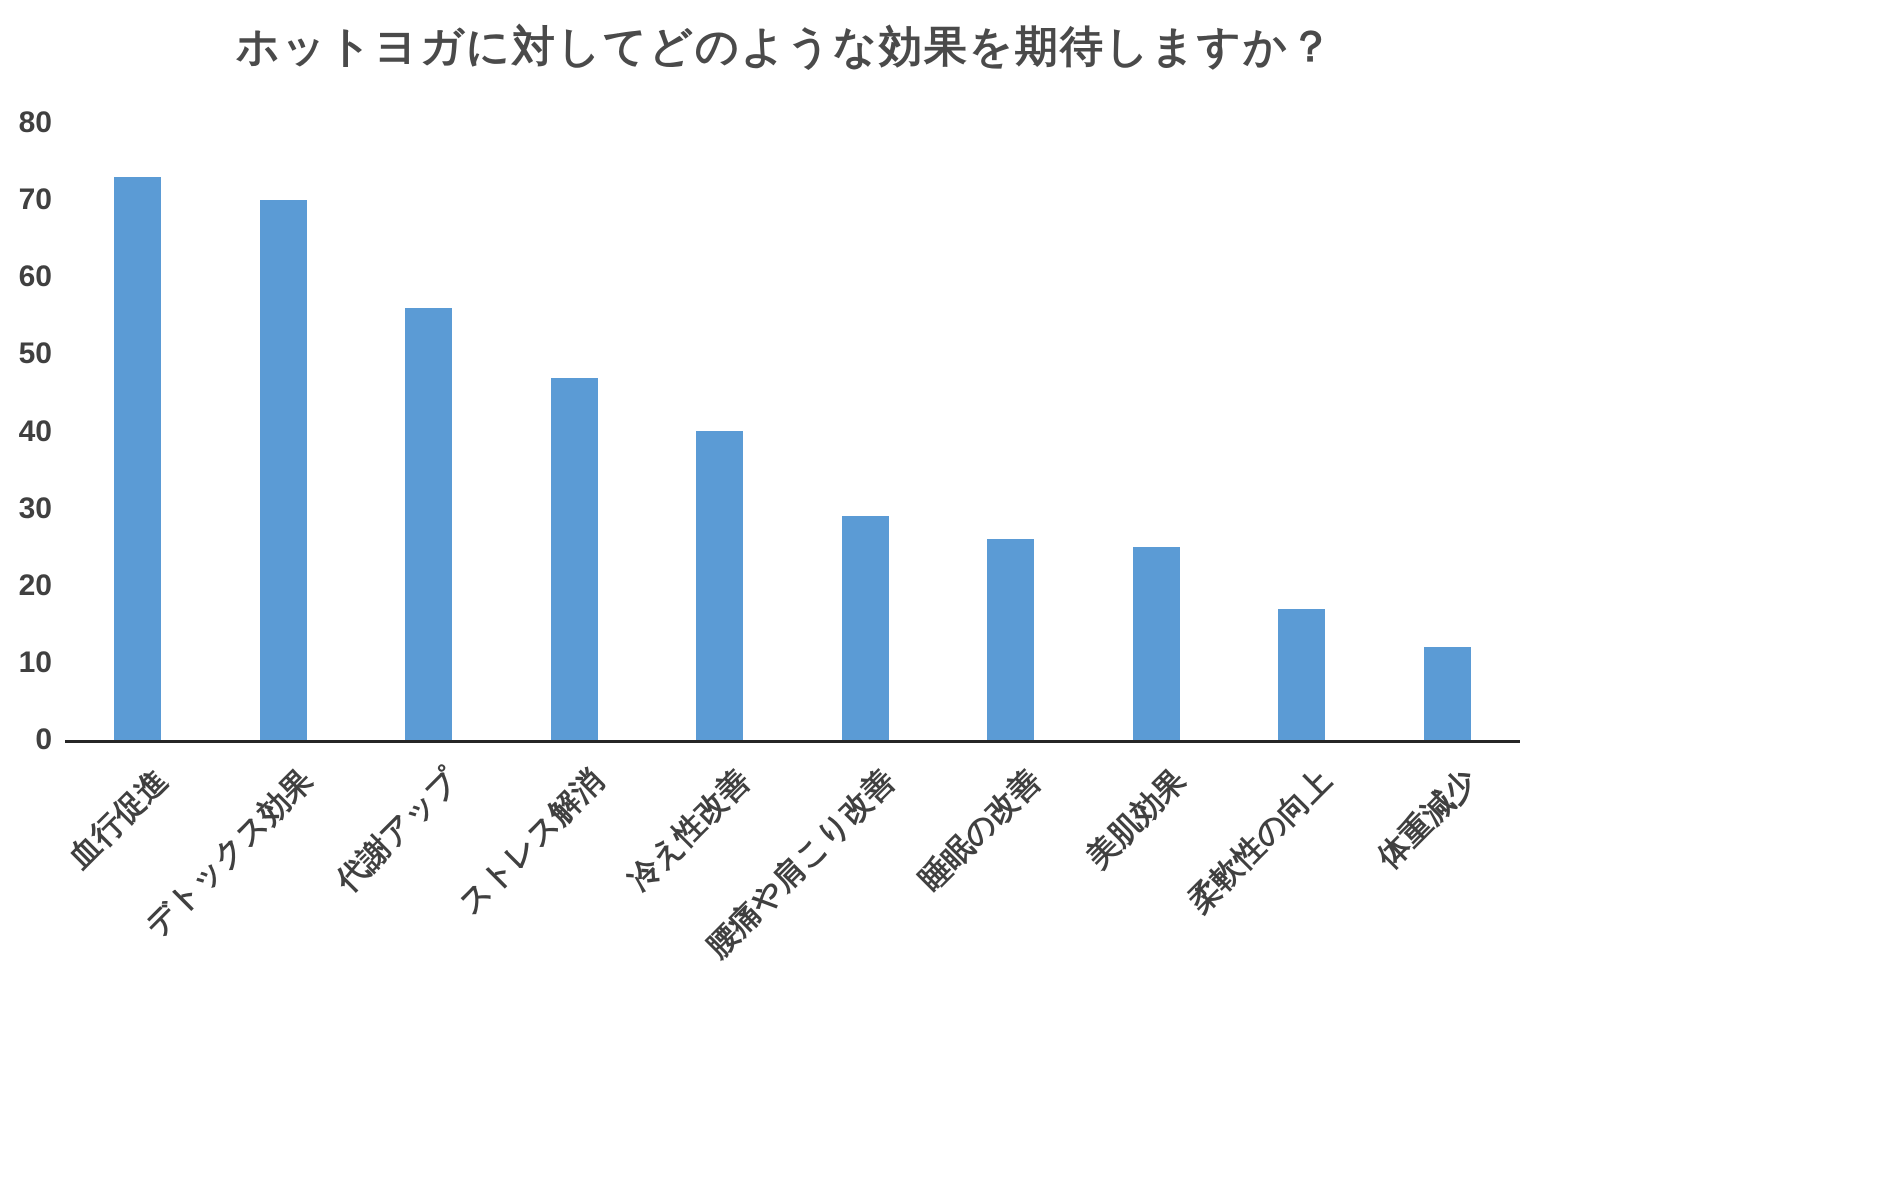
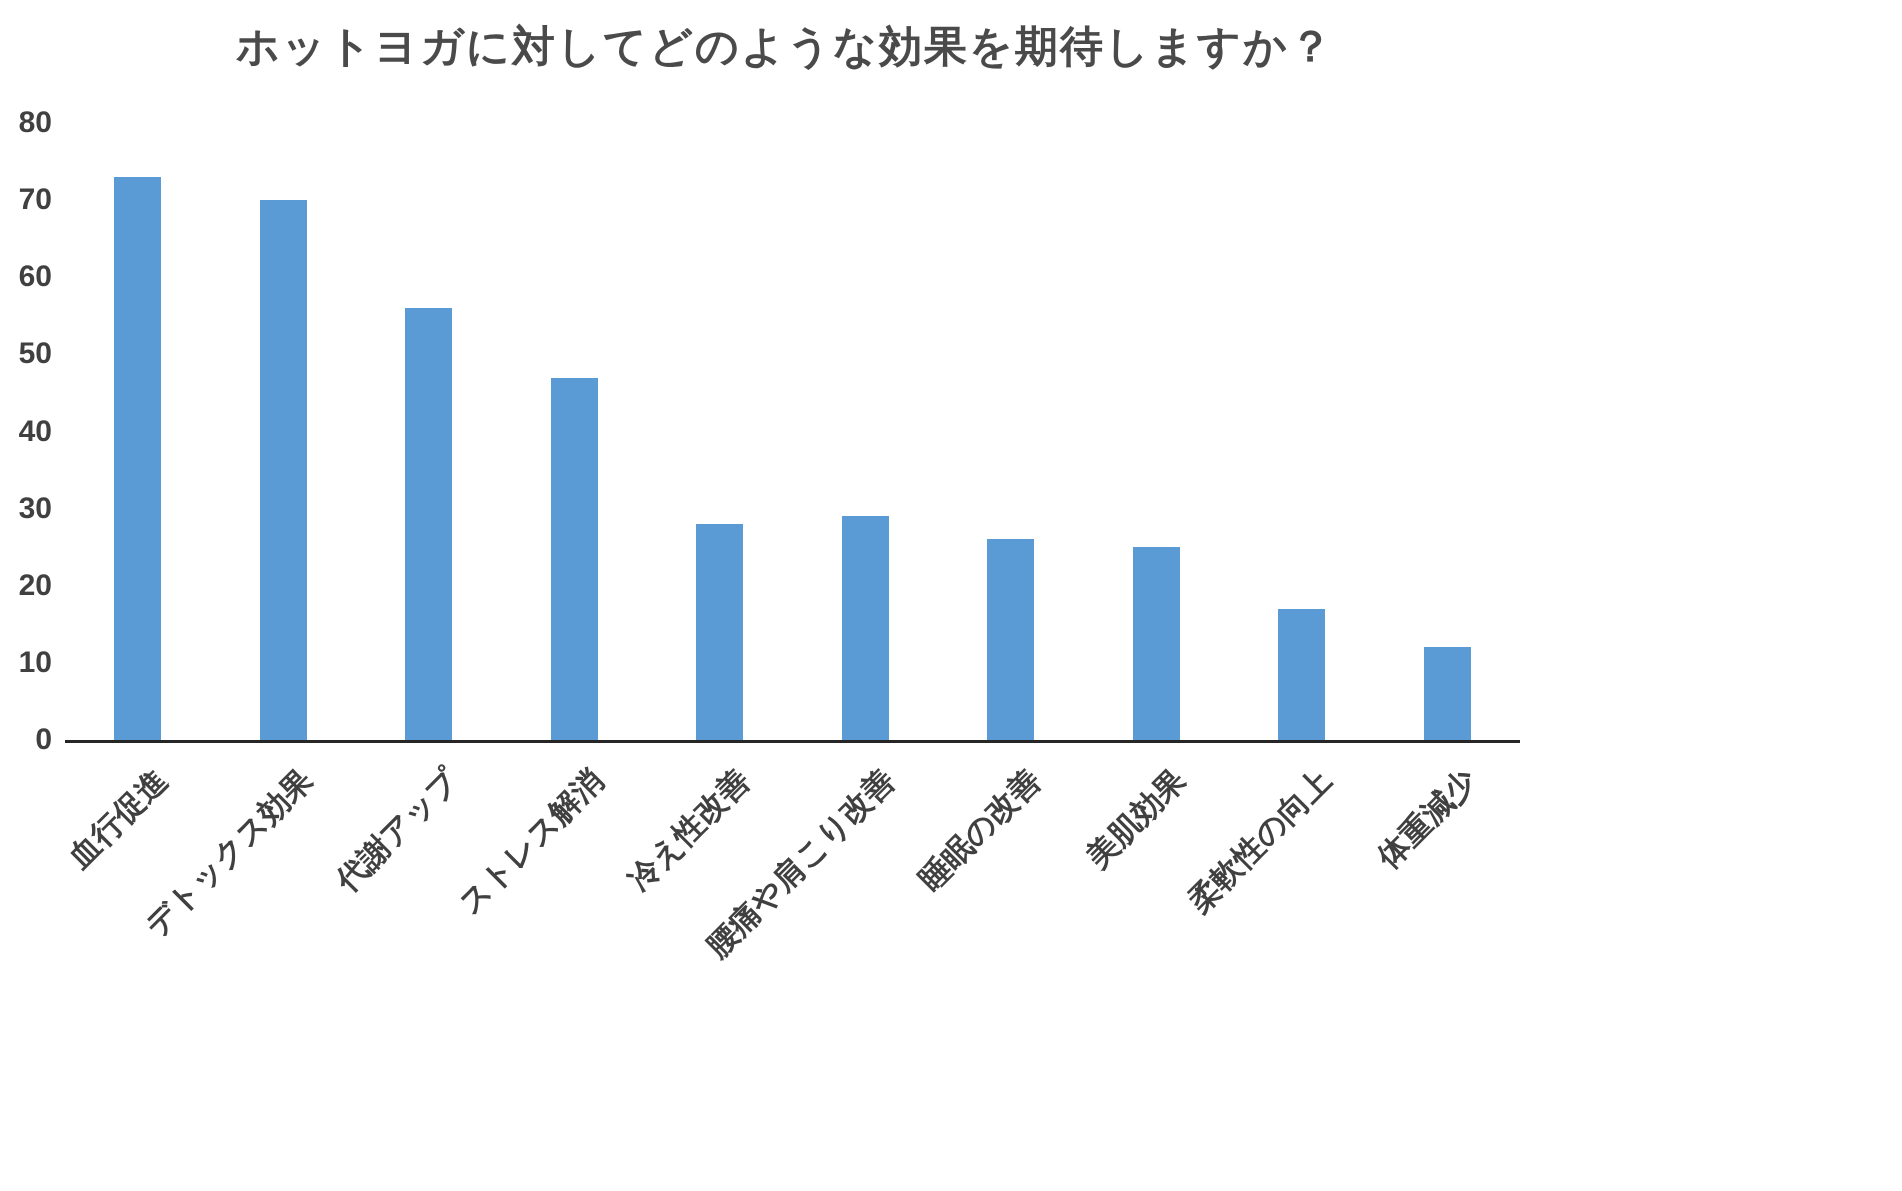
冷え性改善: 40 -> 28
